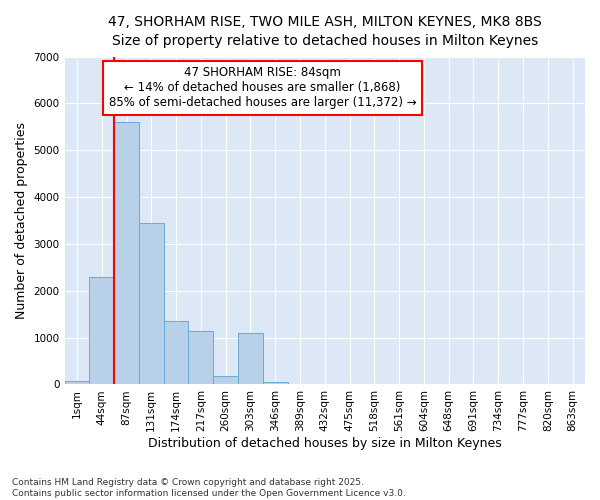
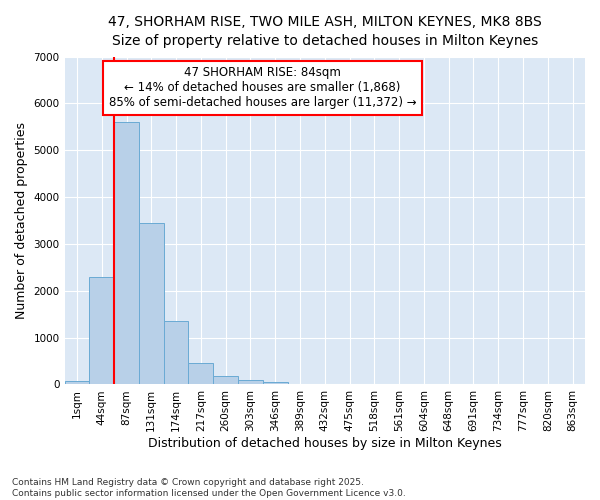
217sqm: 1150 -> 450
303sqm: 1100 -> 100
